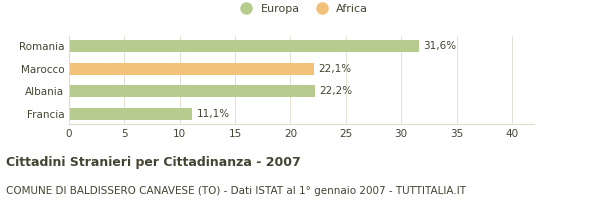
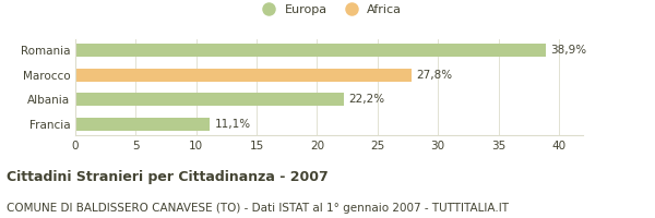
Romania: 31,6% -> 38,9%
Marocco: 22,1% -> 27,8%
